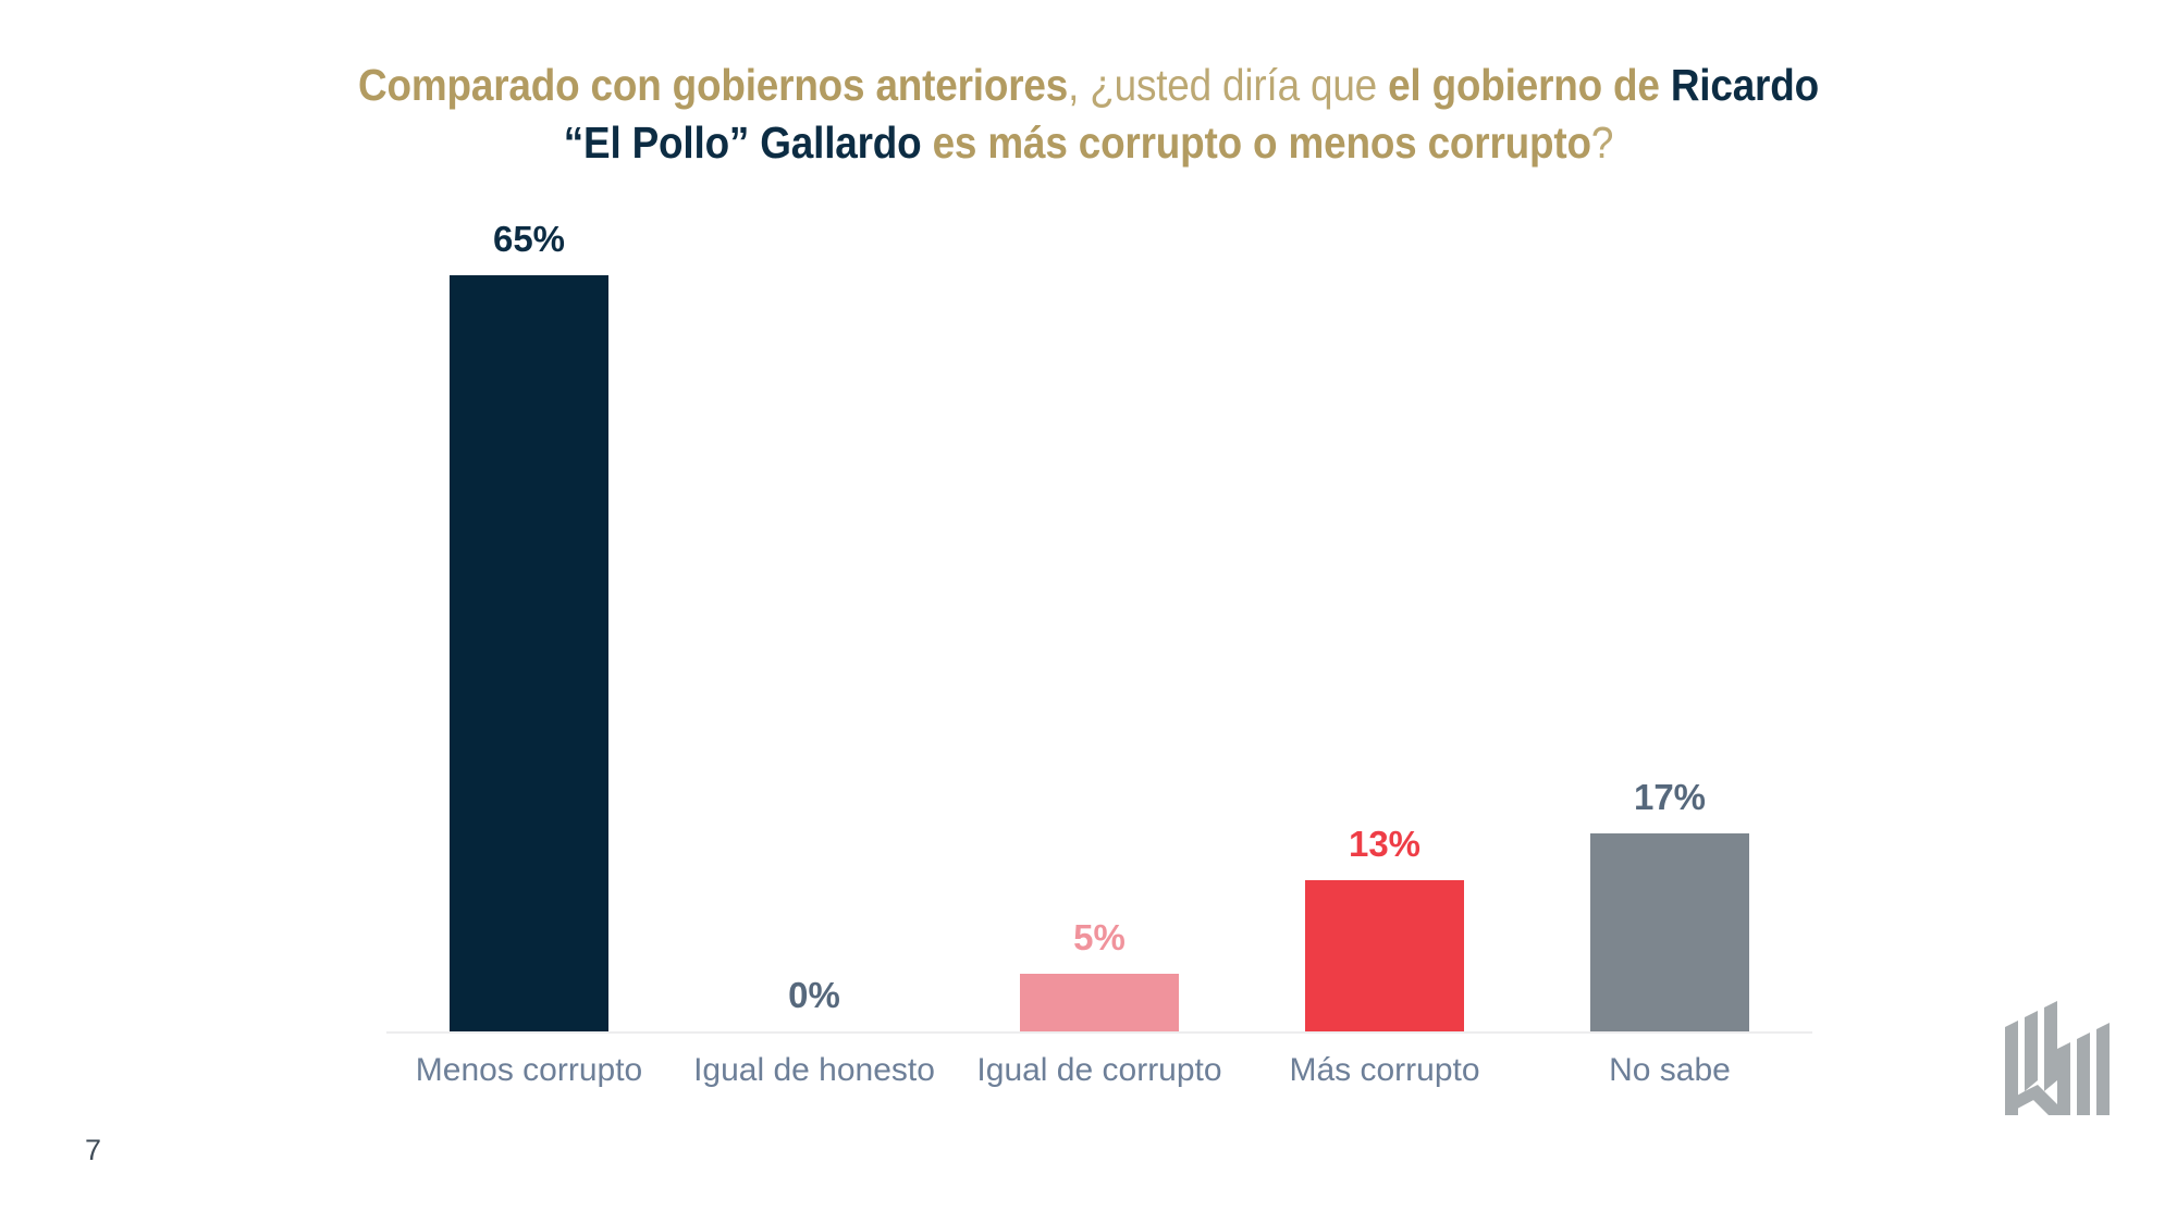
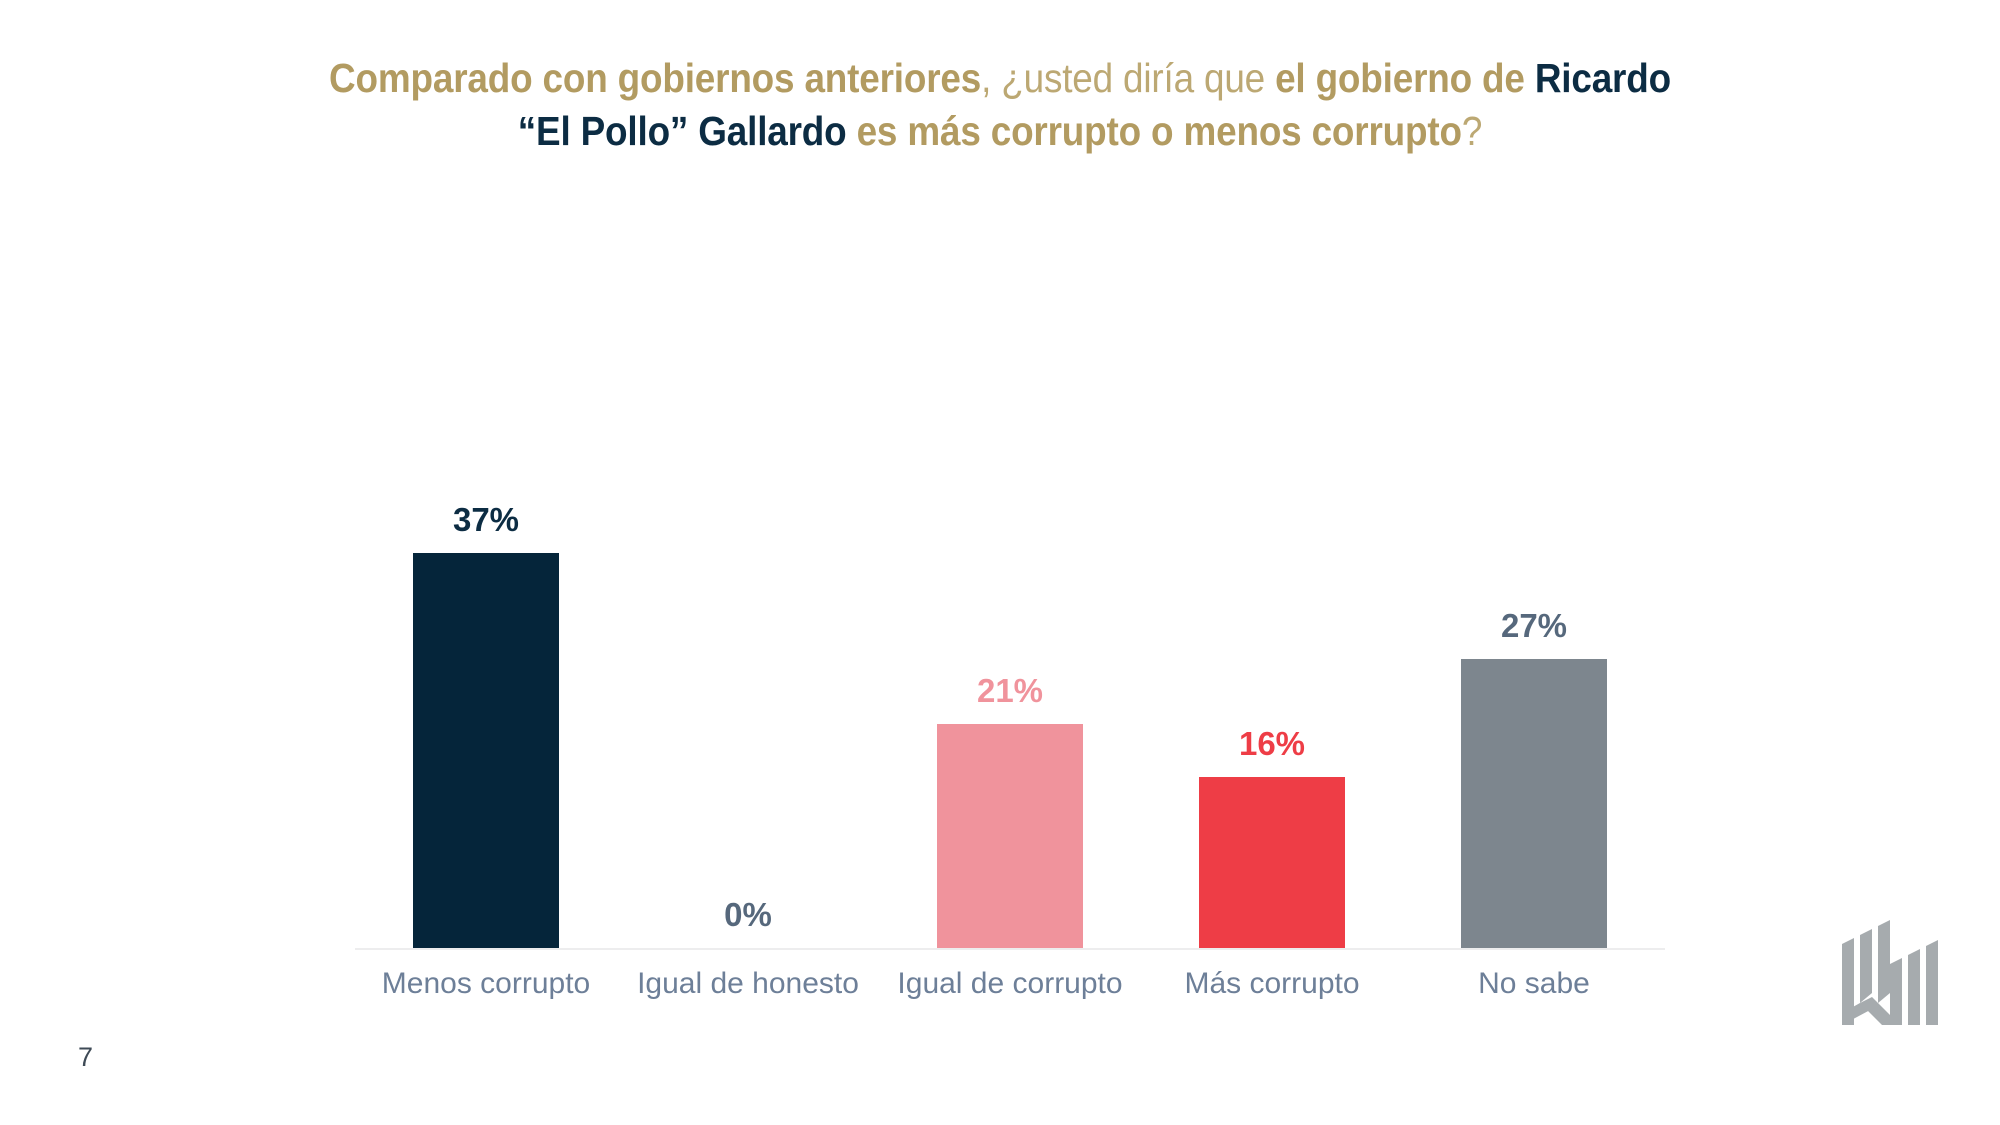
Menos corrupto: 65% -> 37%
Igual de corrupto: 5% -> 21%
Más corrupto: 13% -> 16%
No sabe: 17% -> 27%
